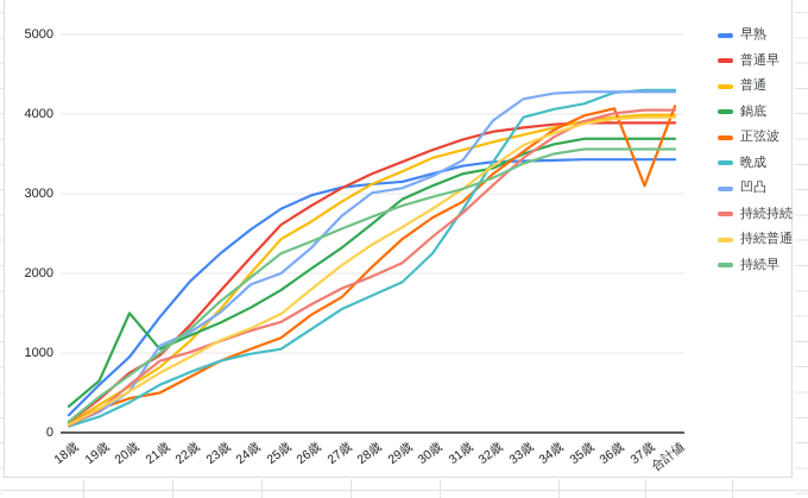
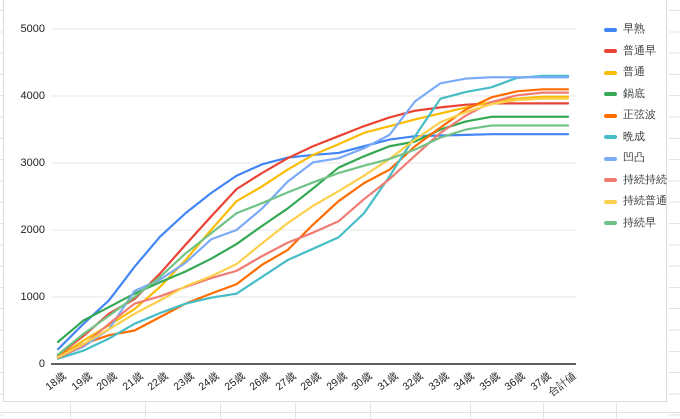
鍋底/20歳: 1500 -> 800
正弦波/37歳: 3100 -> 4100
